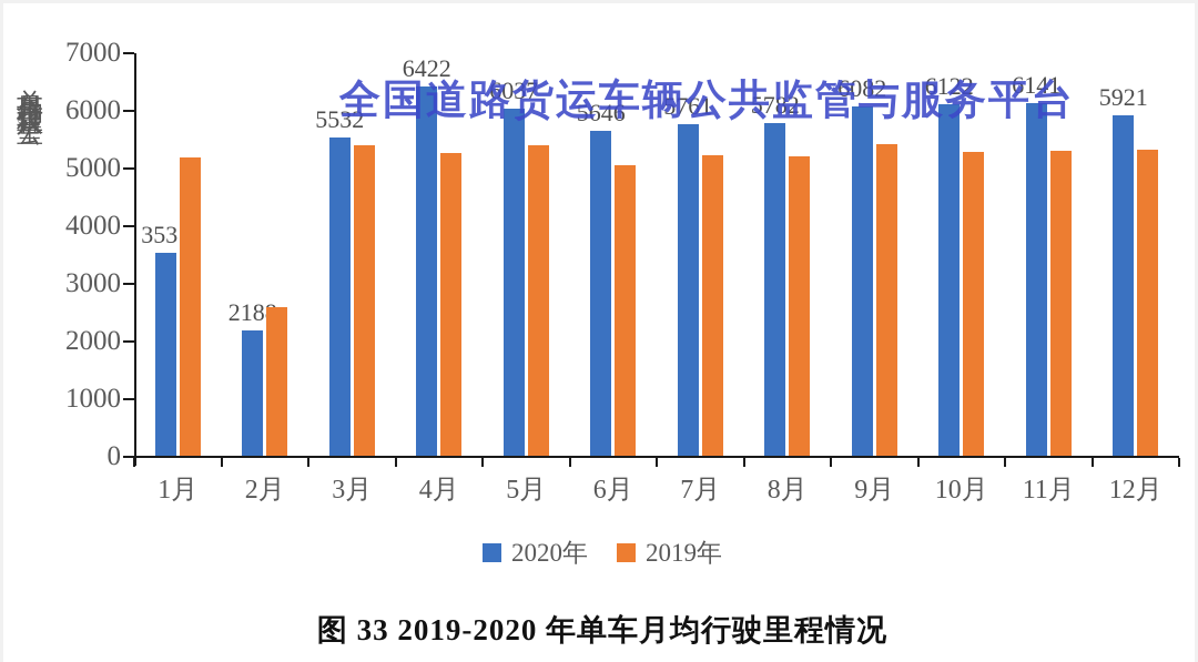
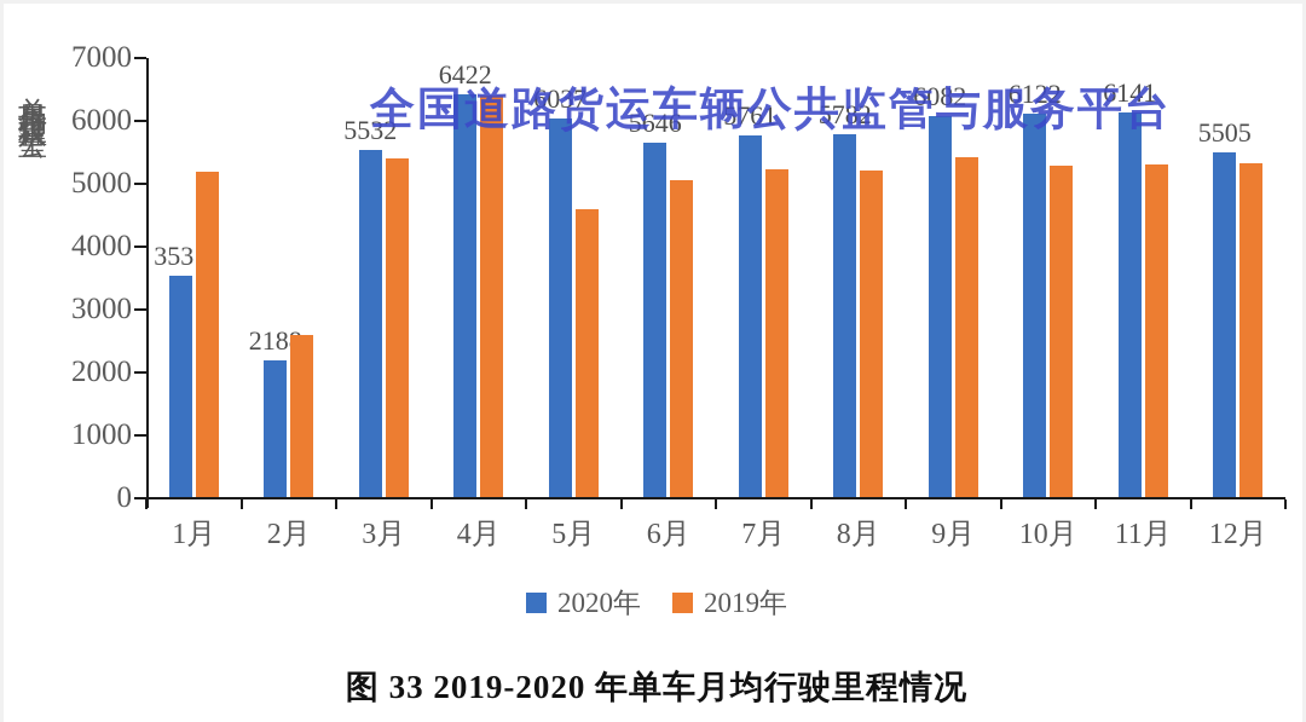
2019年/4月: 5300 -> 6400
2019年/5月: 5400 -> 4600
2020年/12月: 5921 -> 5505
